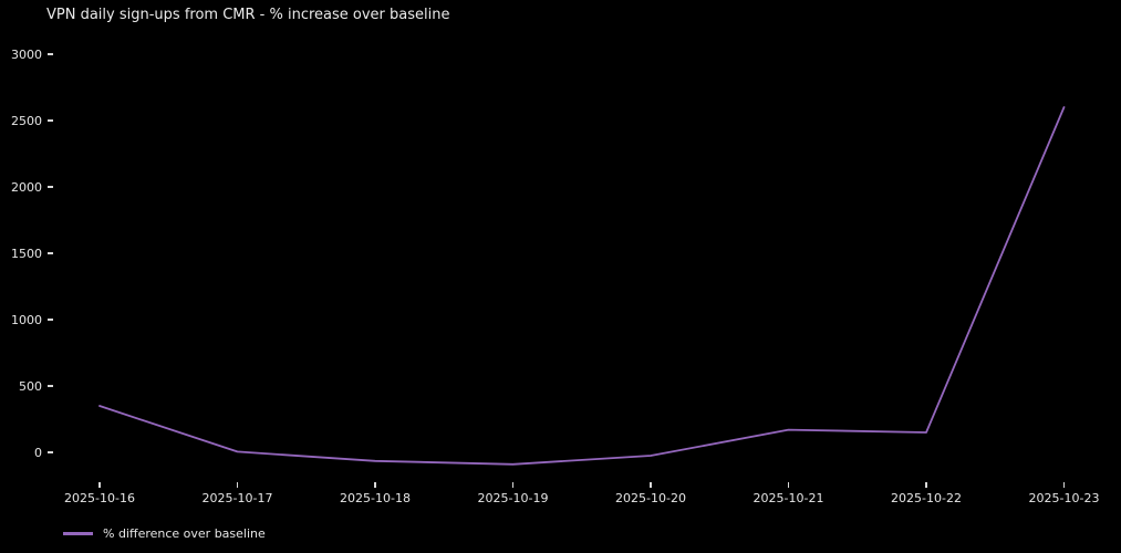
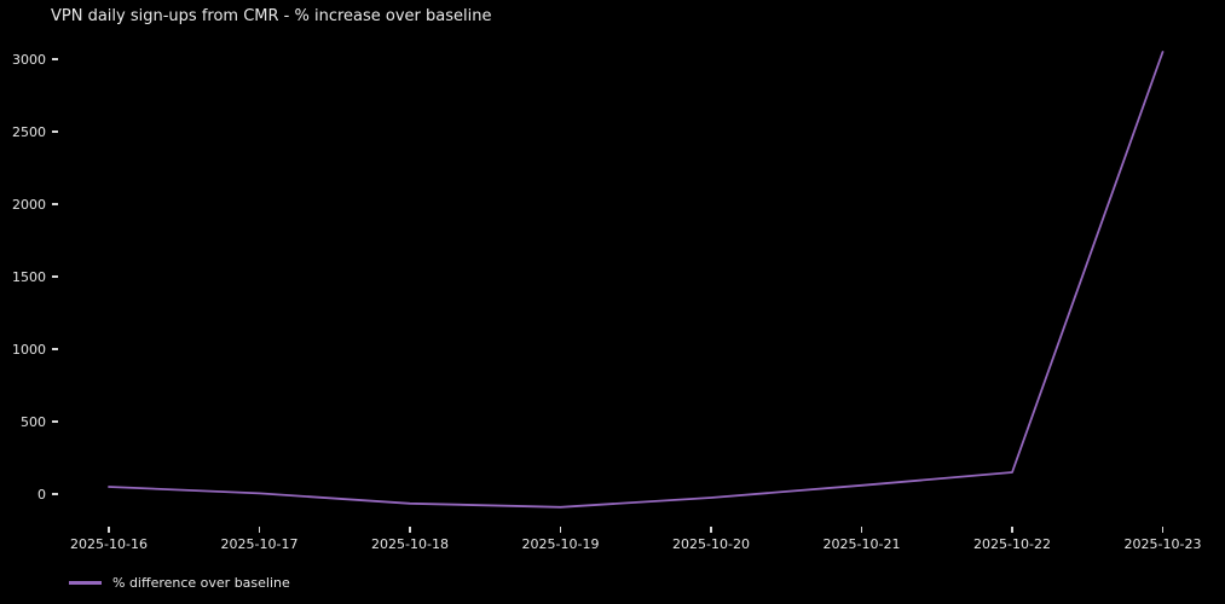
2025-10-16: 350 -> 50
2025-10-21: 170 -> 60
2025-10-23: 2600 -> 3050
